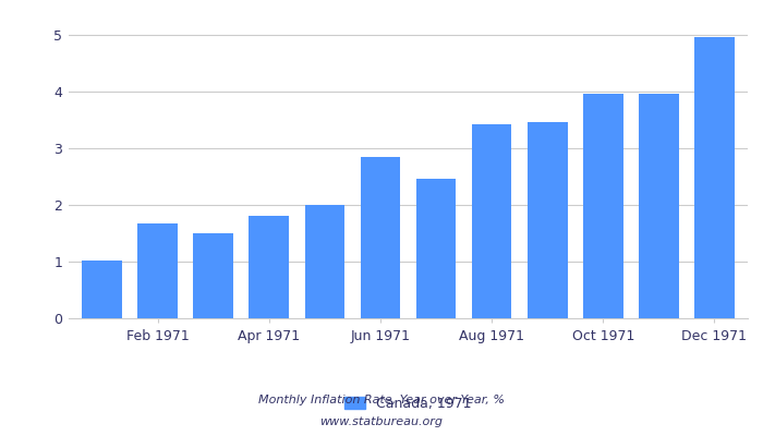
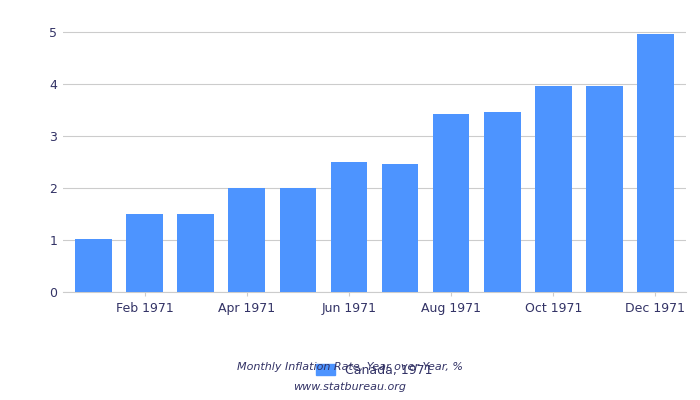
Feb 1971: 1.68 -> 1.49
Apr 1971: 1.80 -> 1.99
Jun 1971: 2.84 -> 2.49
